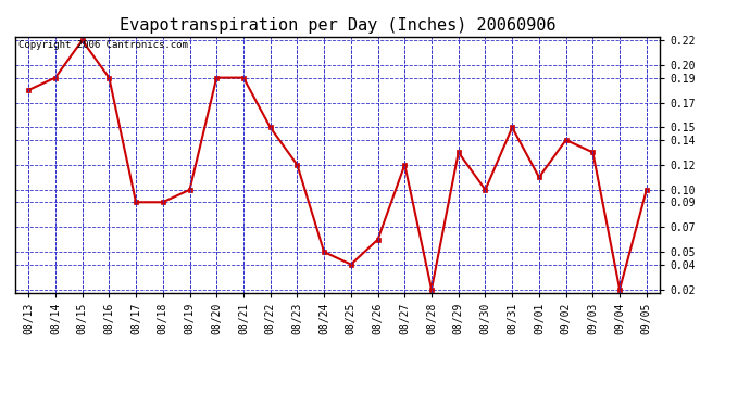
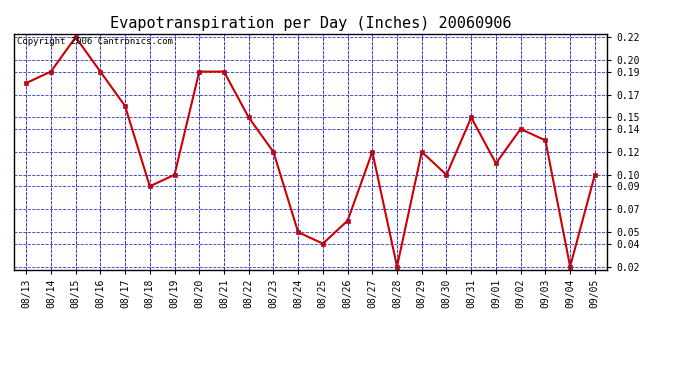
08/17: 0.09 -> 0.16
08/29: 0.13 -> 0.12
